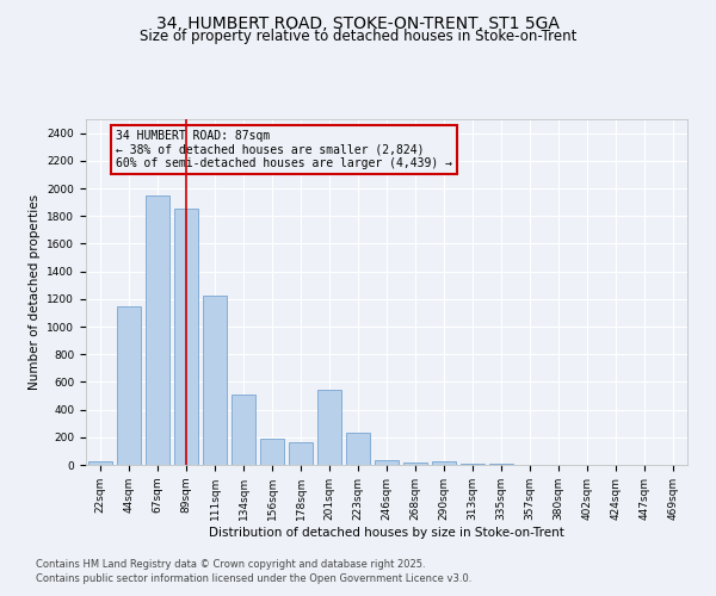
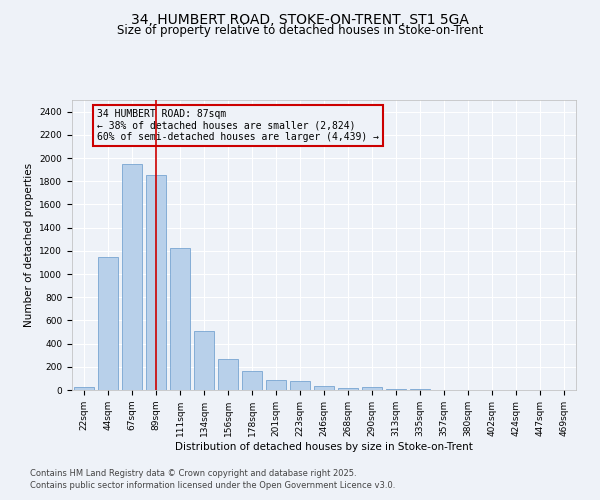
156sqm: 190 -> 270
201sqm: 540 -> 80
223sqm: 230 -> 80
